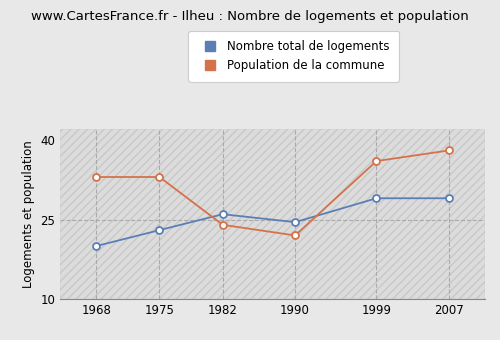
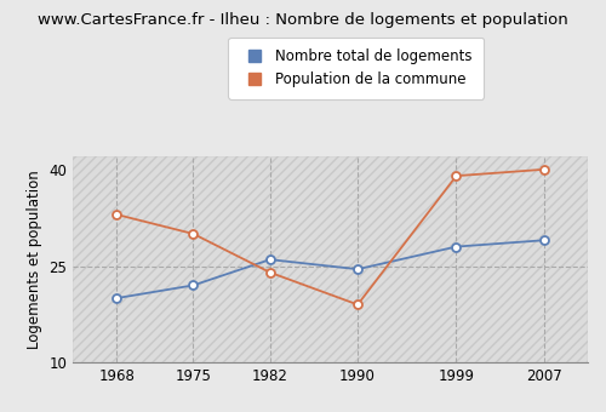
Nombre total de logements/1975: 23.0 -> 22.0
Population de la commune/1975: 33 -> 30
Population de la commune/1990: 22 -> 19
Nombre total de logements/1999: 29.0 -> 28.0
Population de la commune/1999: 36 -> 39
Population de la commune/2007: 38 -> 40
